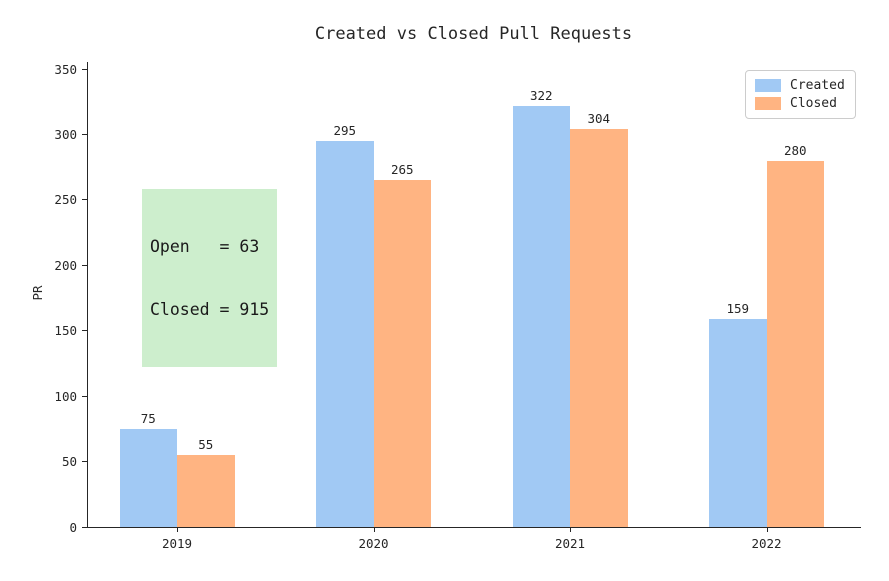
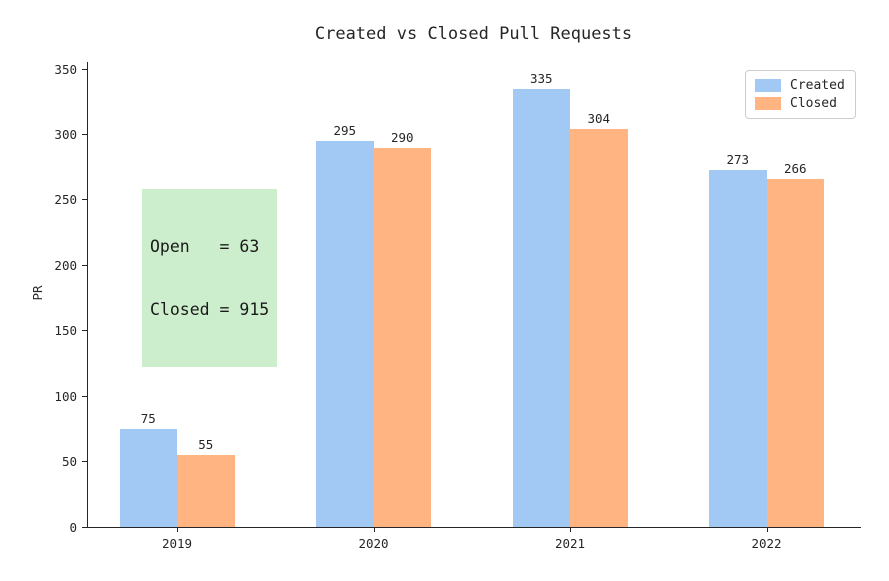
Closed/2020: 265 -> 290
Created/2021: 322 -> 335
Created/2022: 159 -> 273
Closed/2022: 280 -> 266
